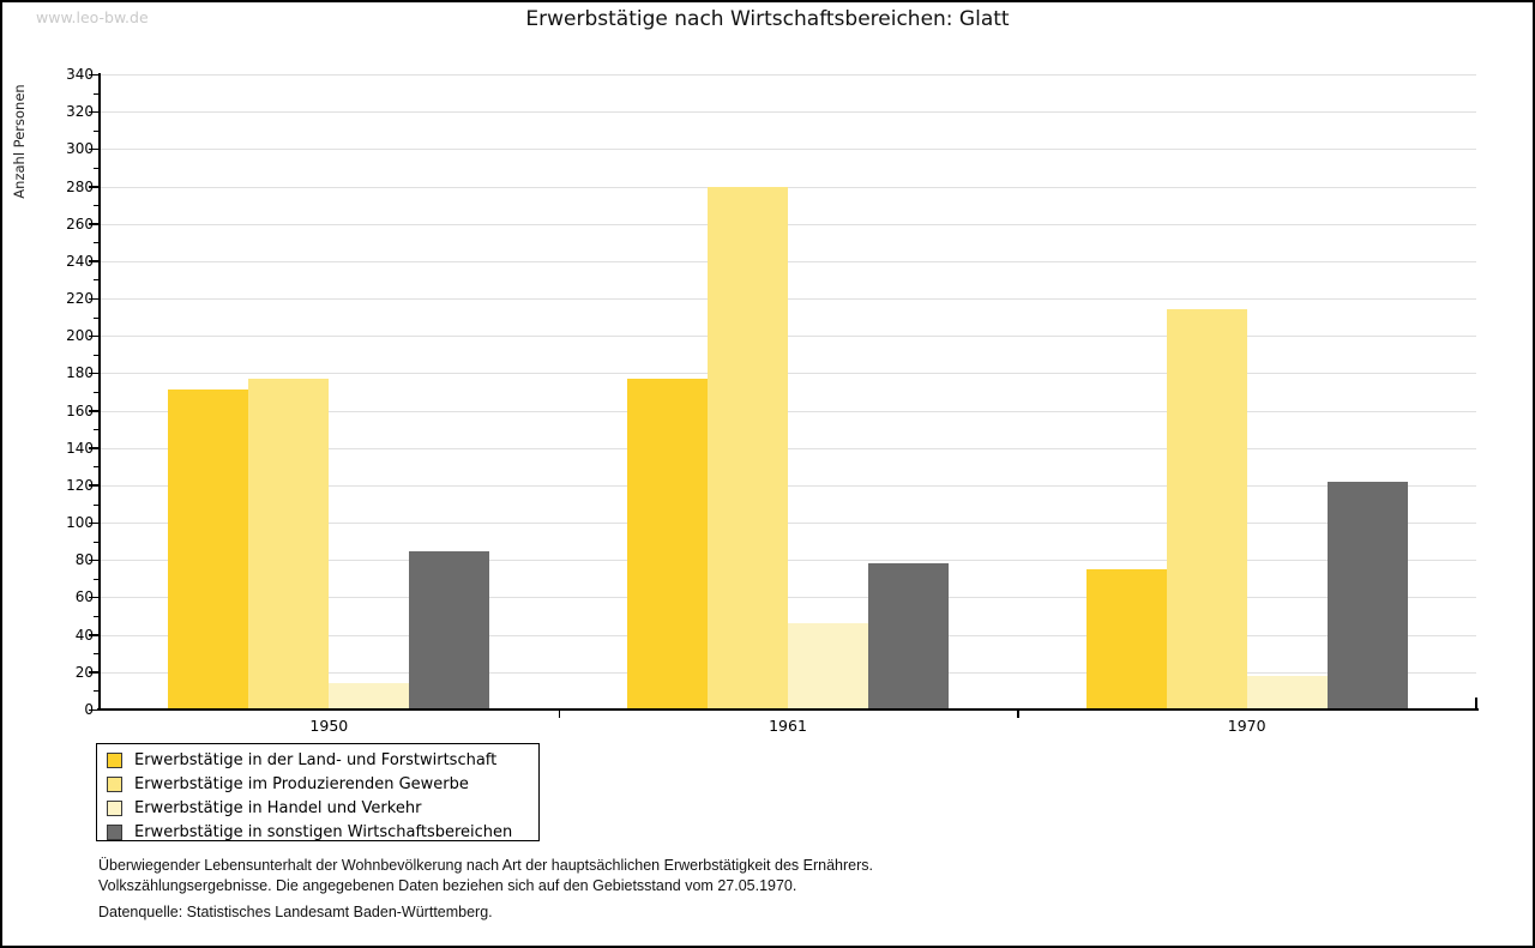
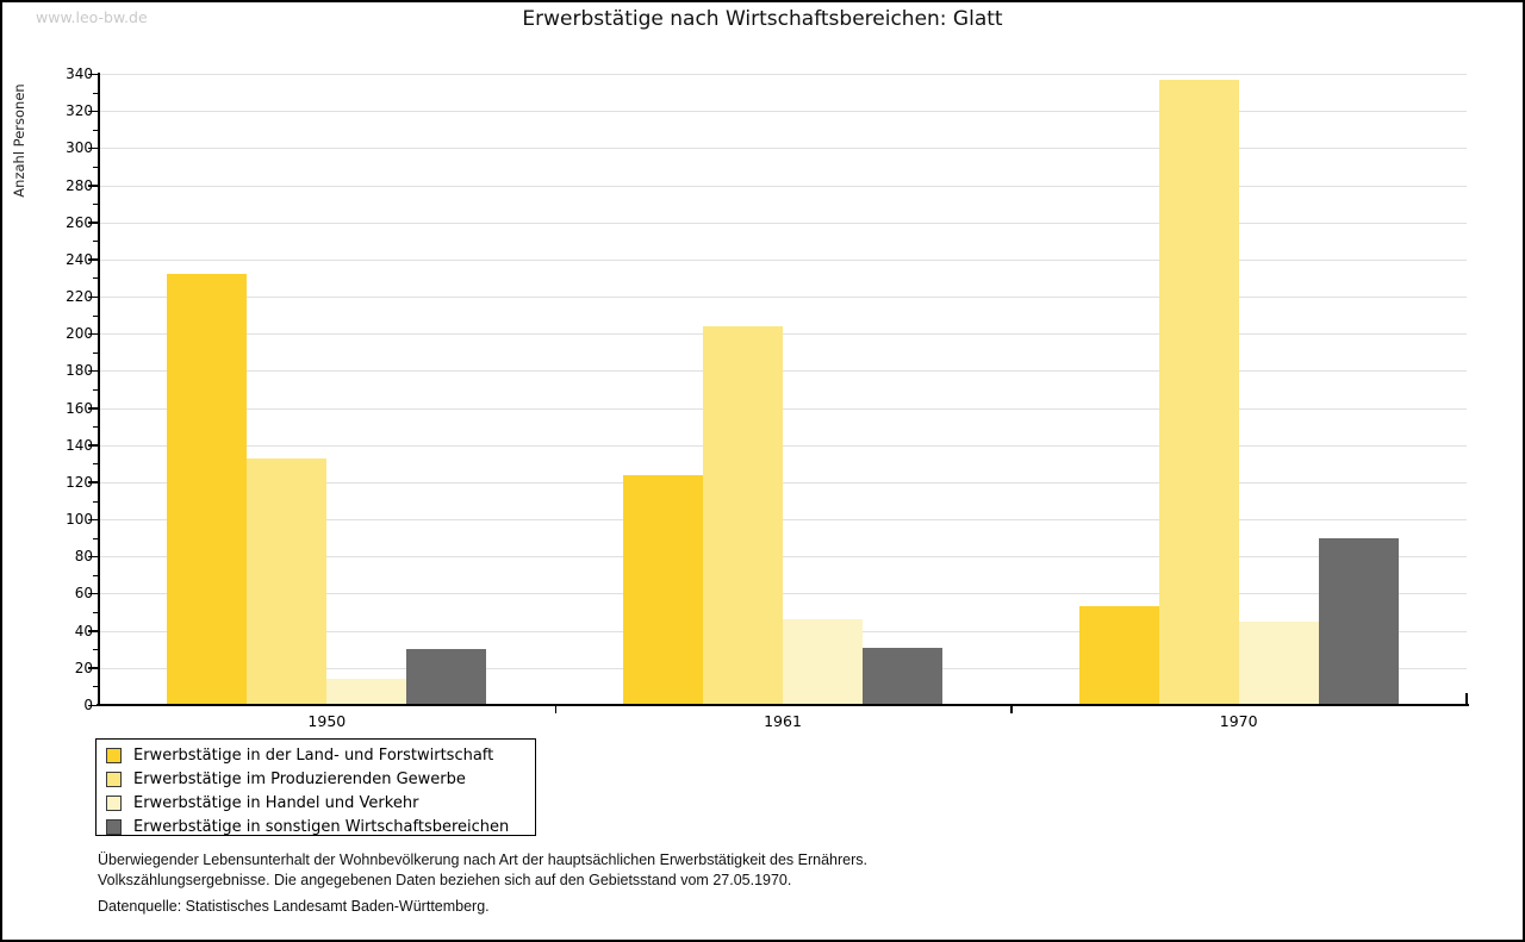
Erwerbstätige in der Land- und Forstwirtschaft/1950: 171 -> 232
Erwerbstätige im Produzierenden Gewerbe/1950: 177 -> 133
Erwerbstätige in sonstigen Wirtschaftsbereichen/1950: 85 -> 30
Erwerbstätige in der Land- und Forstwirtschaft/1961: 177 -> 124
Erwerbstätige im Produzierenden Gewerbe/1961: 280 -> 204
Erwerbstätige in sonstigen Wirtschaftsbereichen/1961: 78 -> 31
Erwerbstätige in der Land- und Forstwirtschaft/1970: 75 -> 53
Erwerbstätige im Produzierenden Gewerbe/1970: 214 -> 337
Erwerbstätige in Handel und Verkehr/1970: 18 -> 45
Erwerbstätige in sonstigen Wirtschaftsbereichen/1970: 122 -> 90
